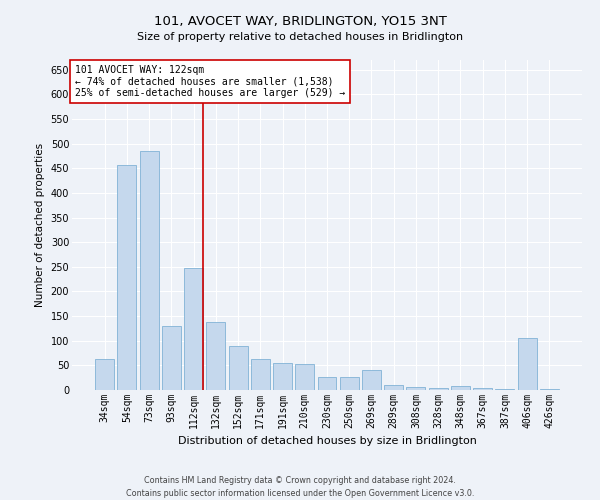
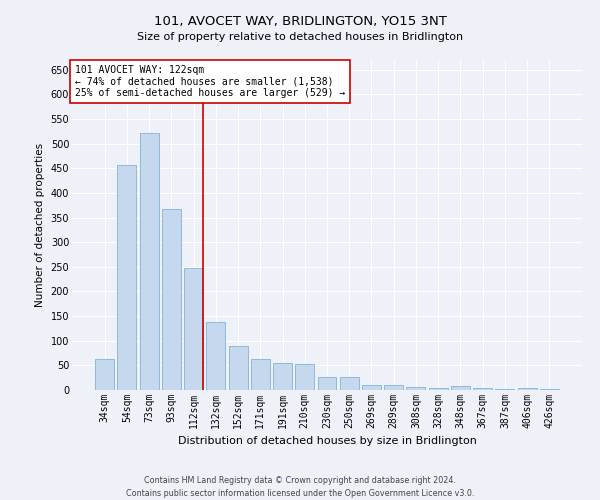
73sqm: 485 -> 522
93sqm: 130 -> 368
269sqm: 40 -> 11
406sqm: 105 -> 5
